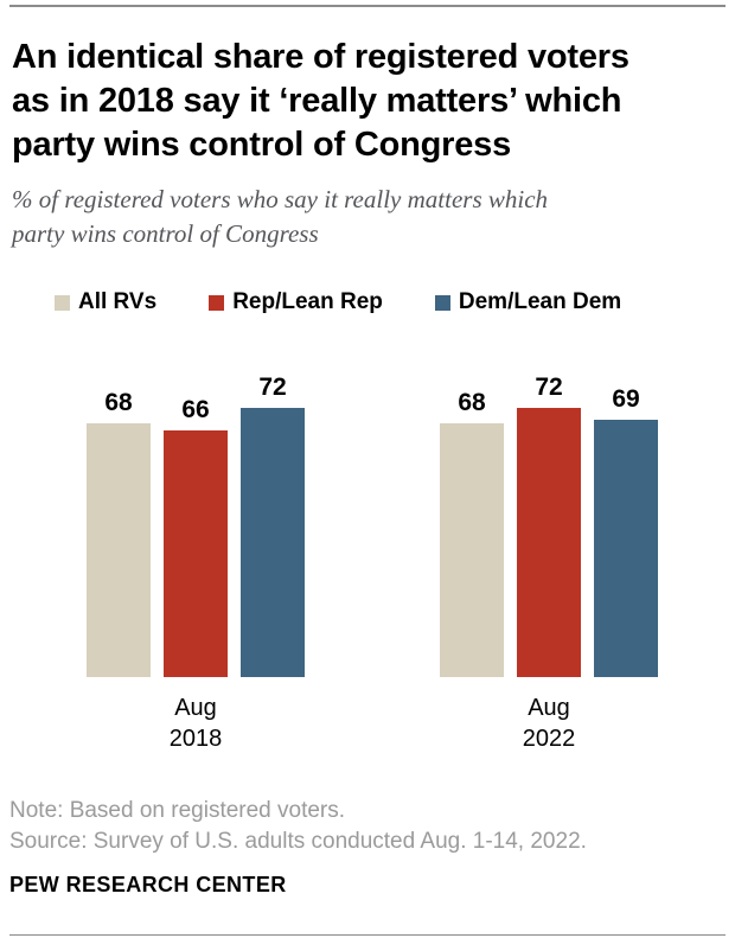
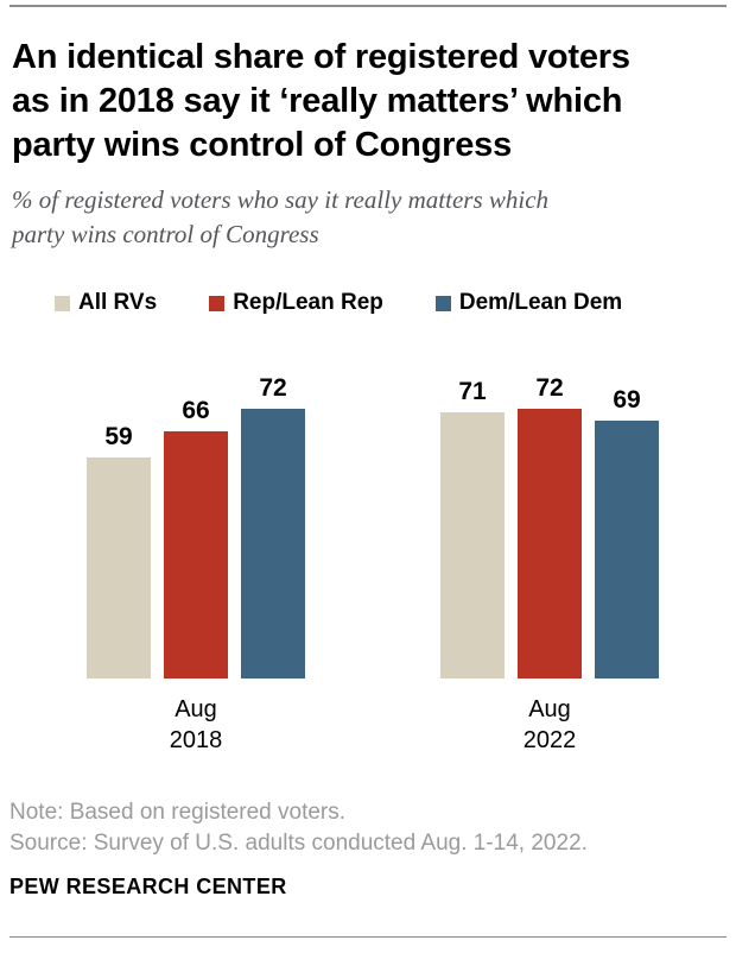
All RVs/Aug 2018: 68 -> 59
All RVs/Aug 2022: 68 -> 71
